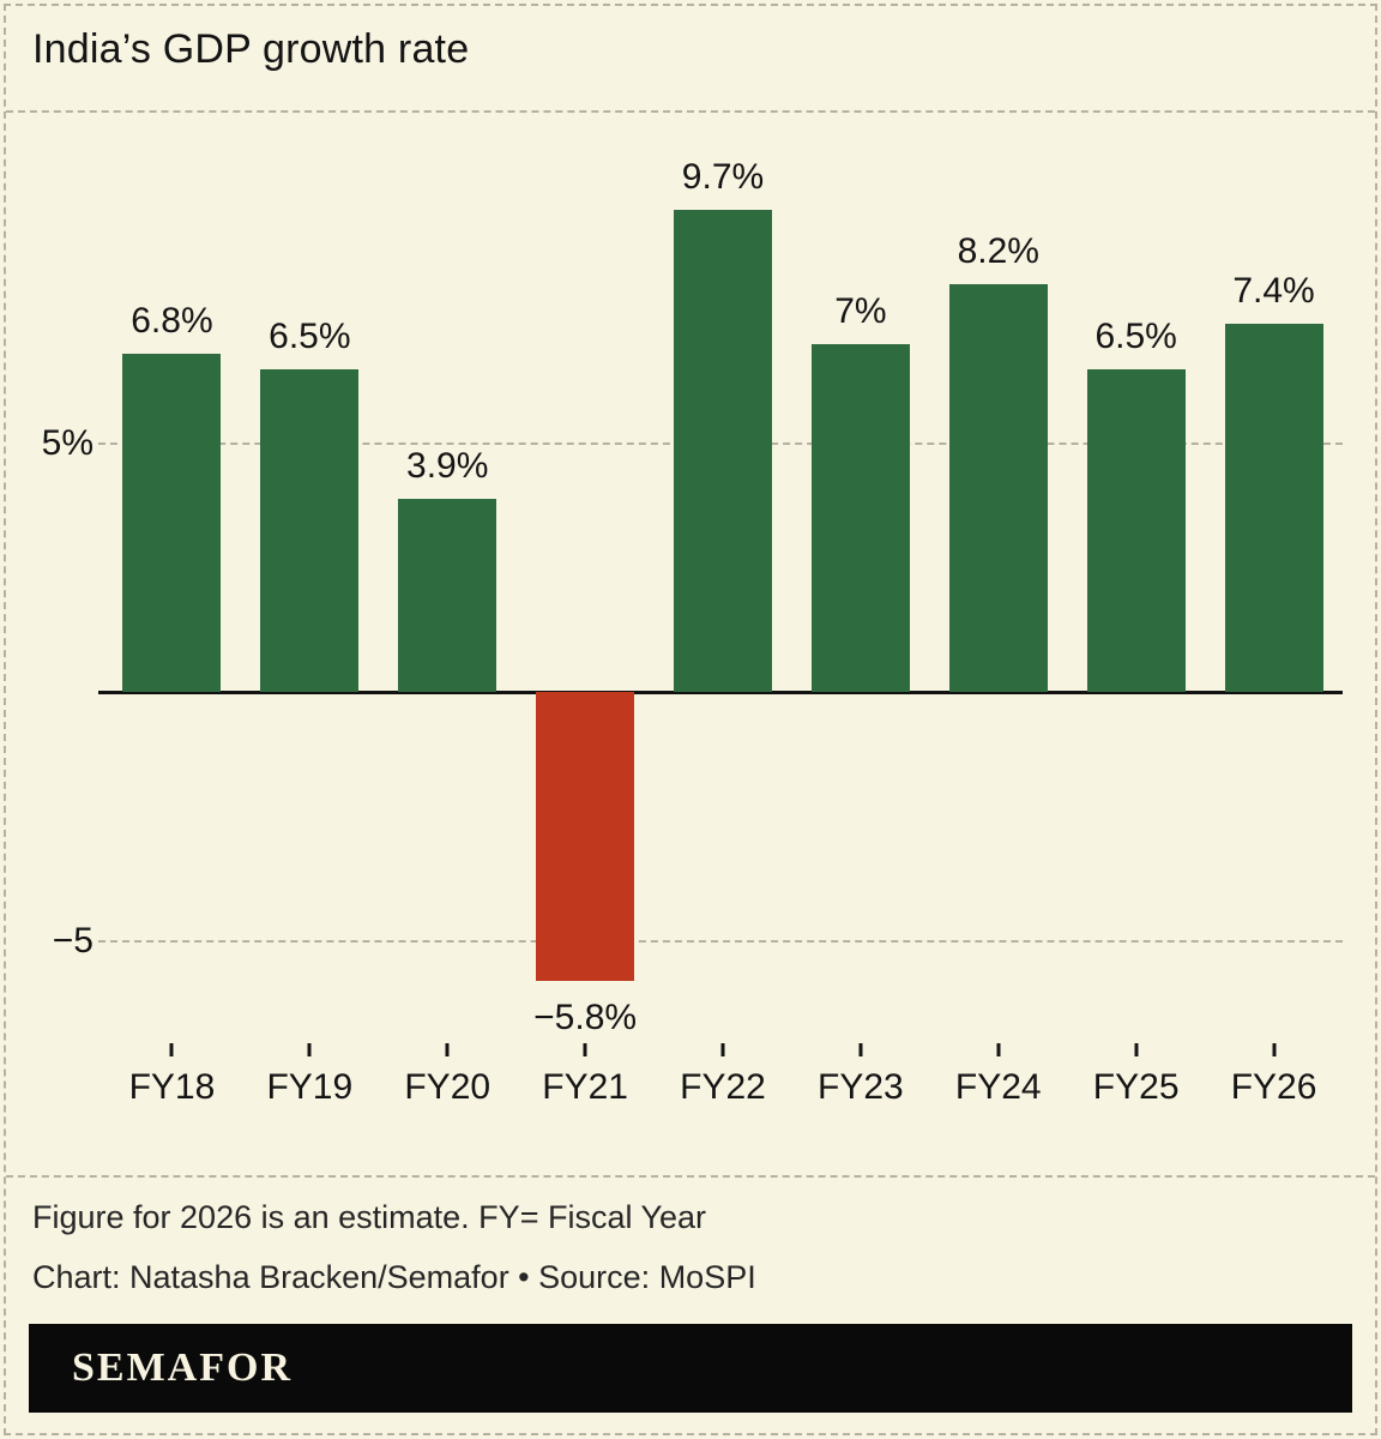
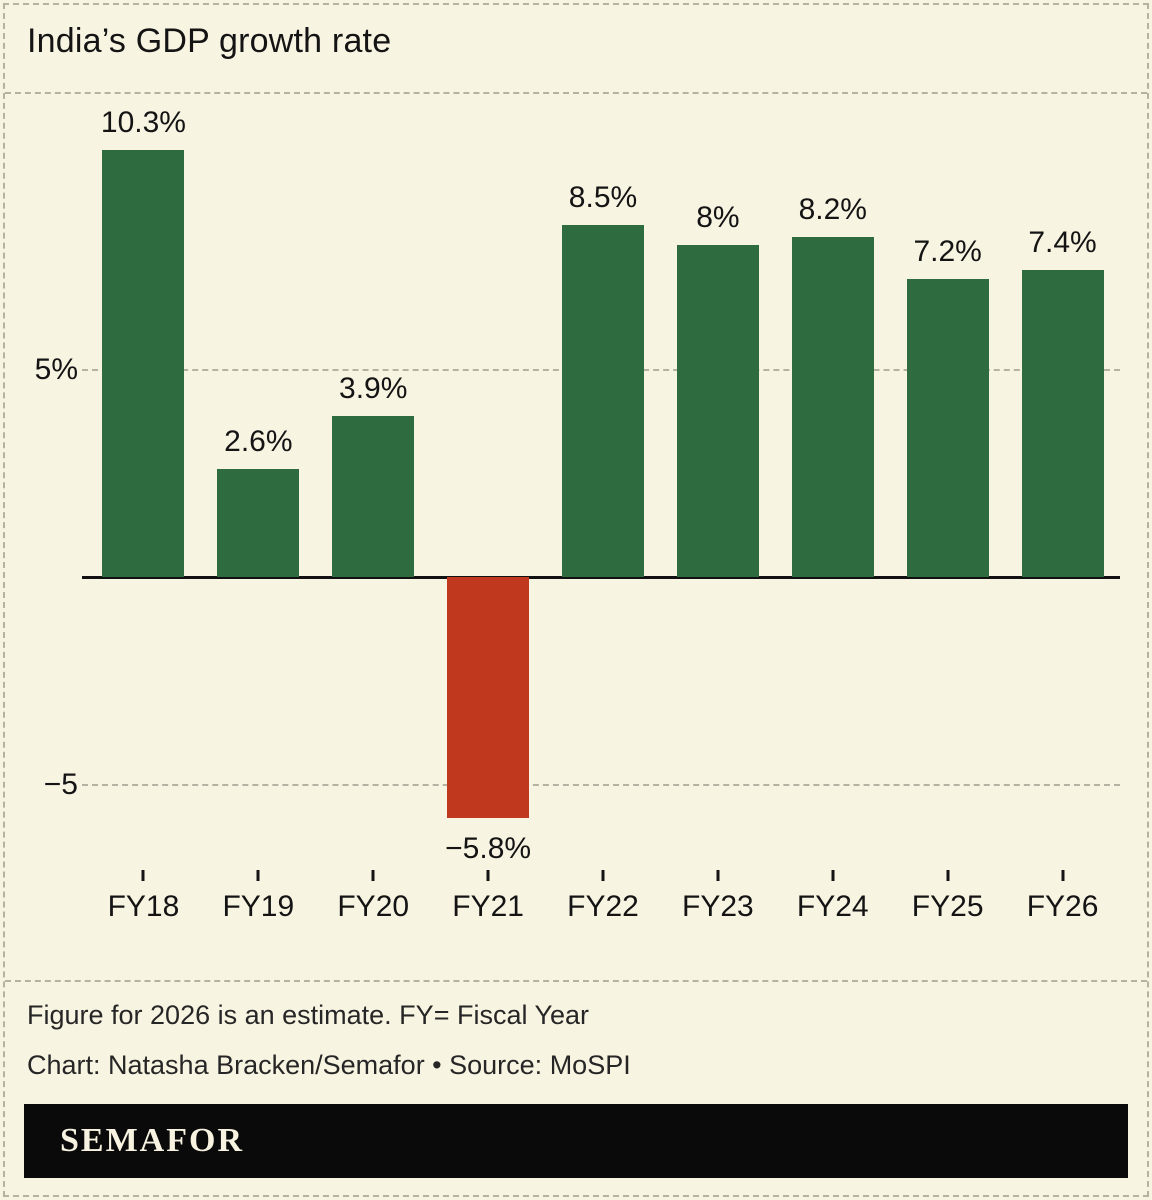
FY18: 6.8% -> 10.3%
FY19: 6.5% -> 2.6%
FY22: 9.7% -> 8.5%
FY23: 7% -> 8%
FY25: 6.5% -> 7.2%
